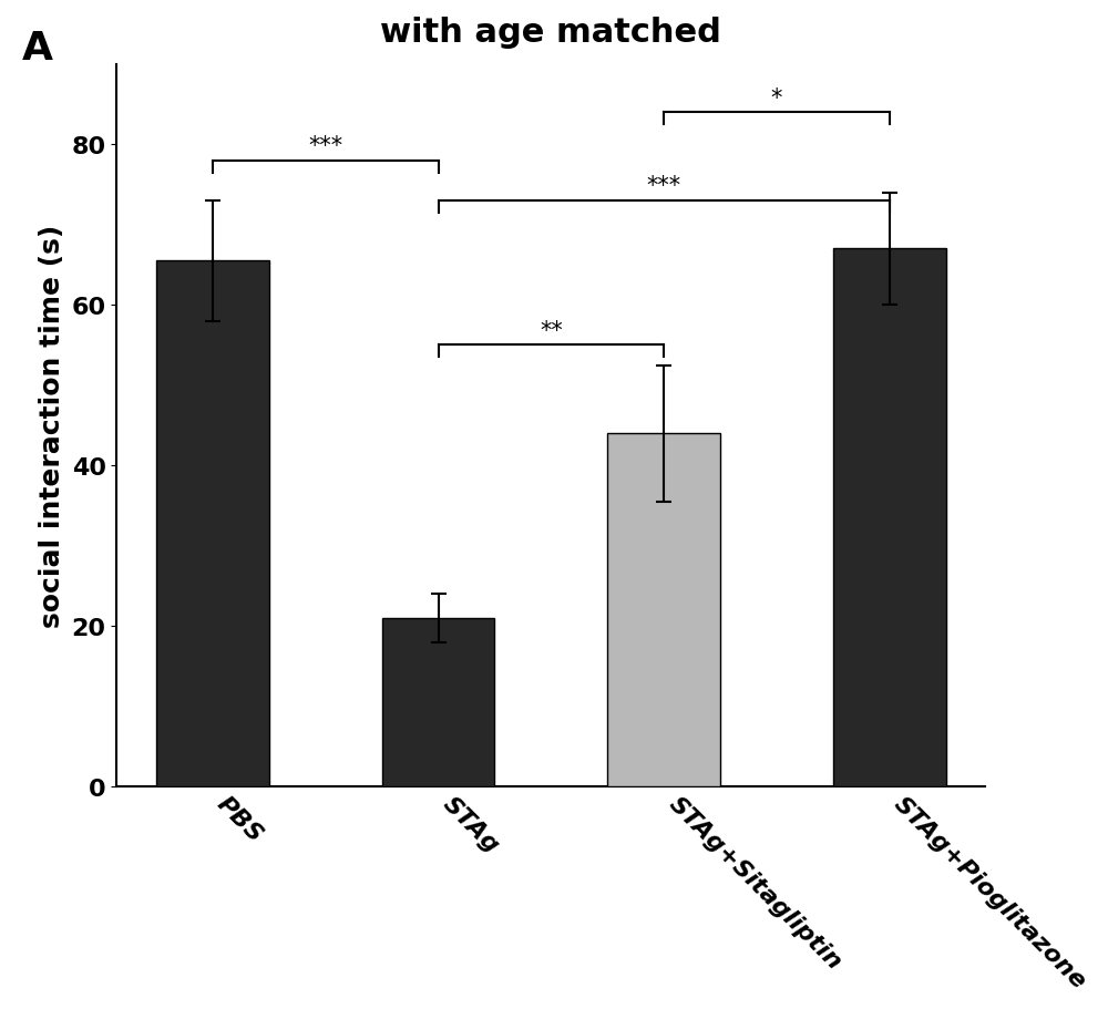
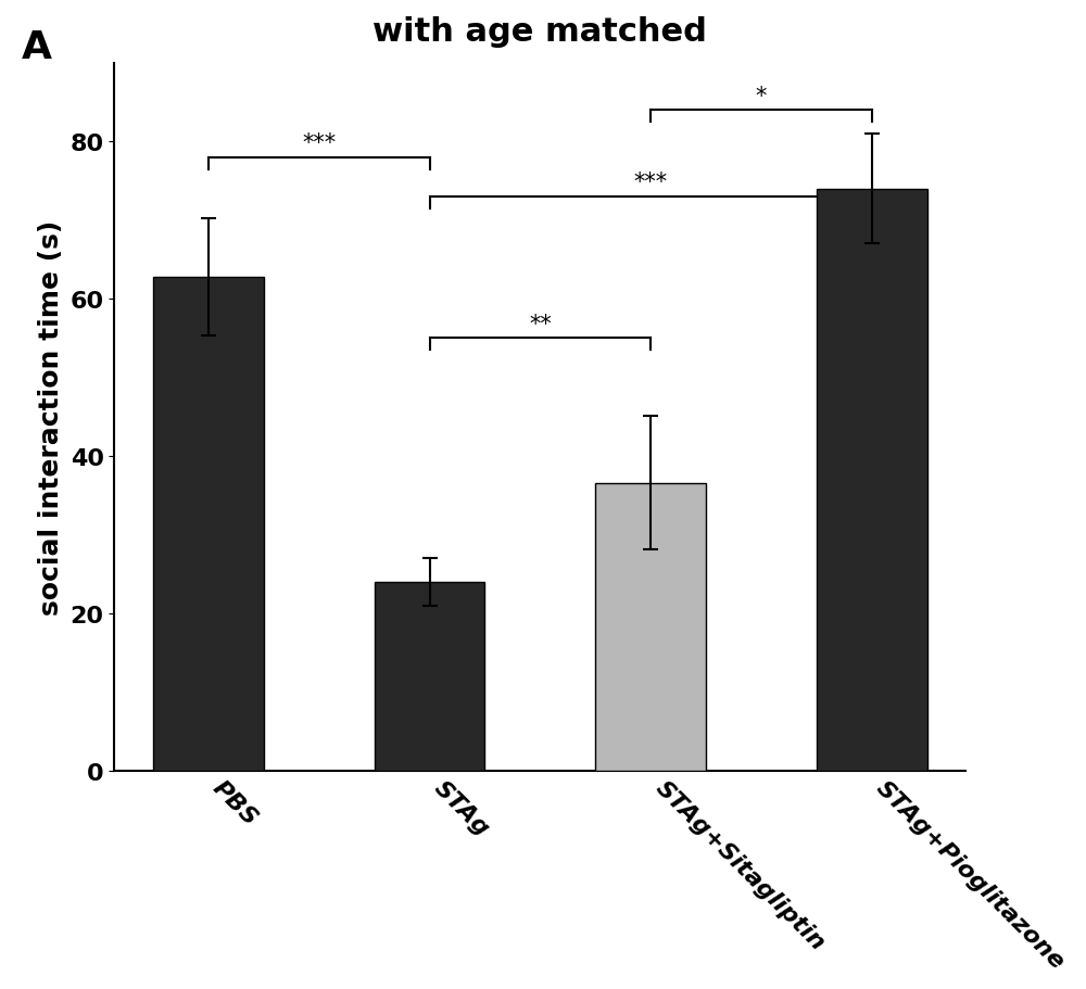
PBS: 65.5 -> 62.8
STAg: 21.0 -> 24.0
STAg+Sitagliptin: 44.0 -> 36.6
STAg+Pioglitazone: 67.0 -> 74.0
